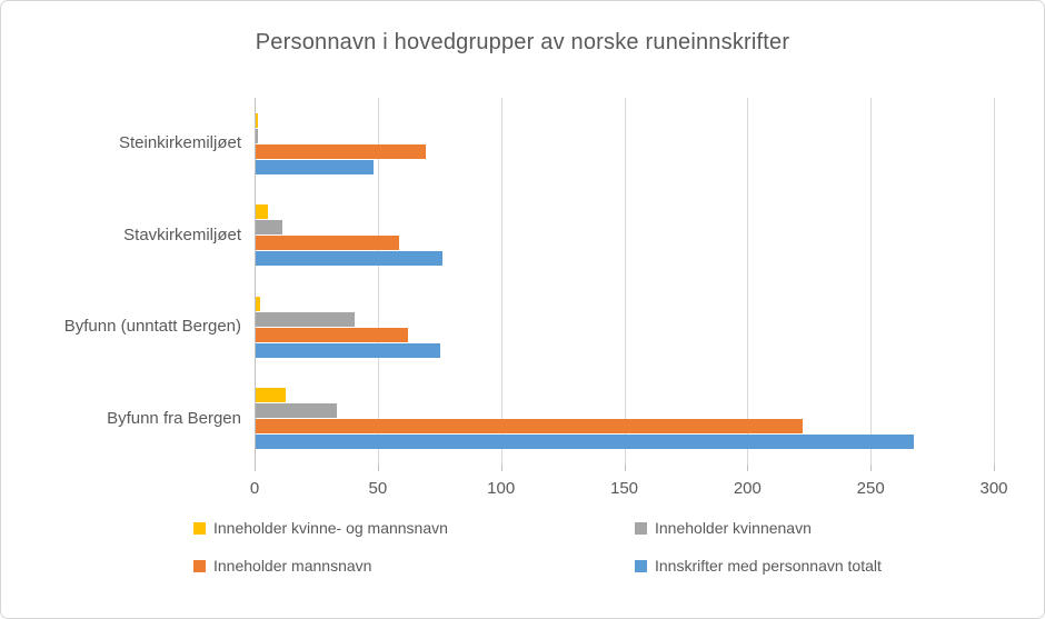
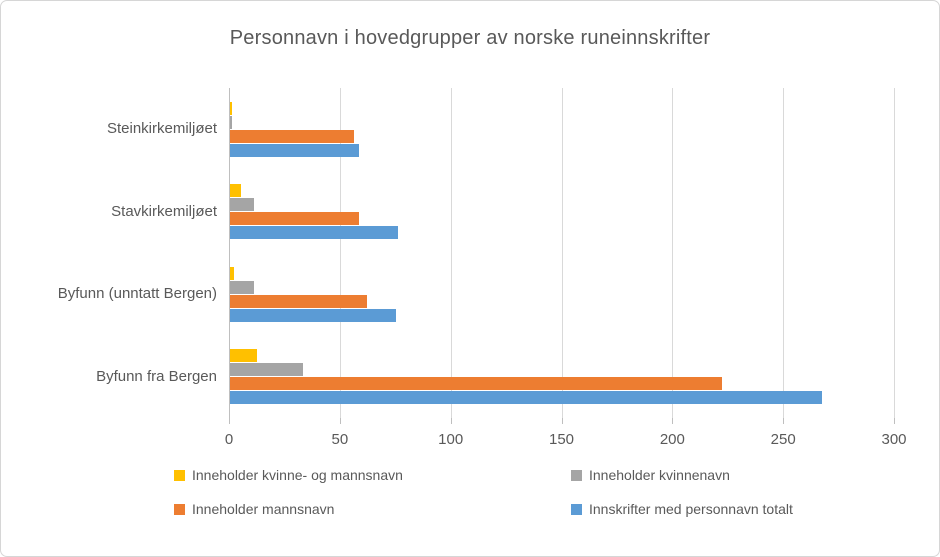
Inneholder mannsnavn/Steinkirkemiljøet: 69 -> 56
Innskrifter med personnavn totalt/Steinkirkemiljøet: 48 -> 58
Inneholder kvinnenavn/Byfunn (unntatt Bergen): 40 -> 11
